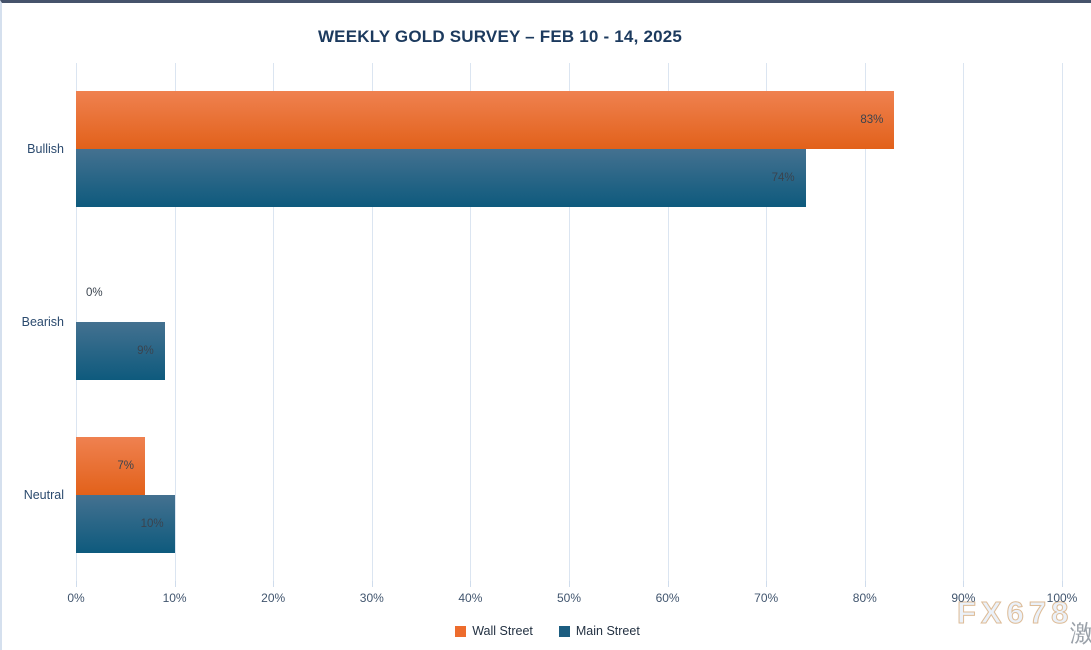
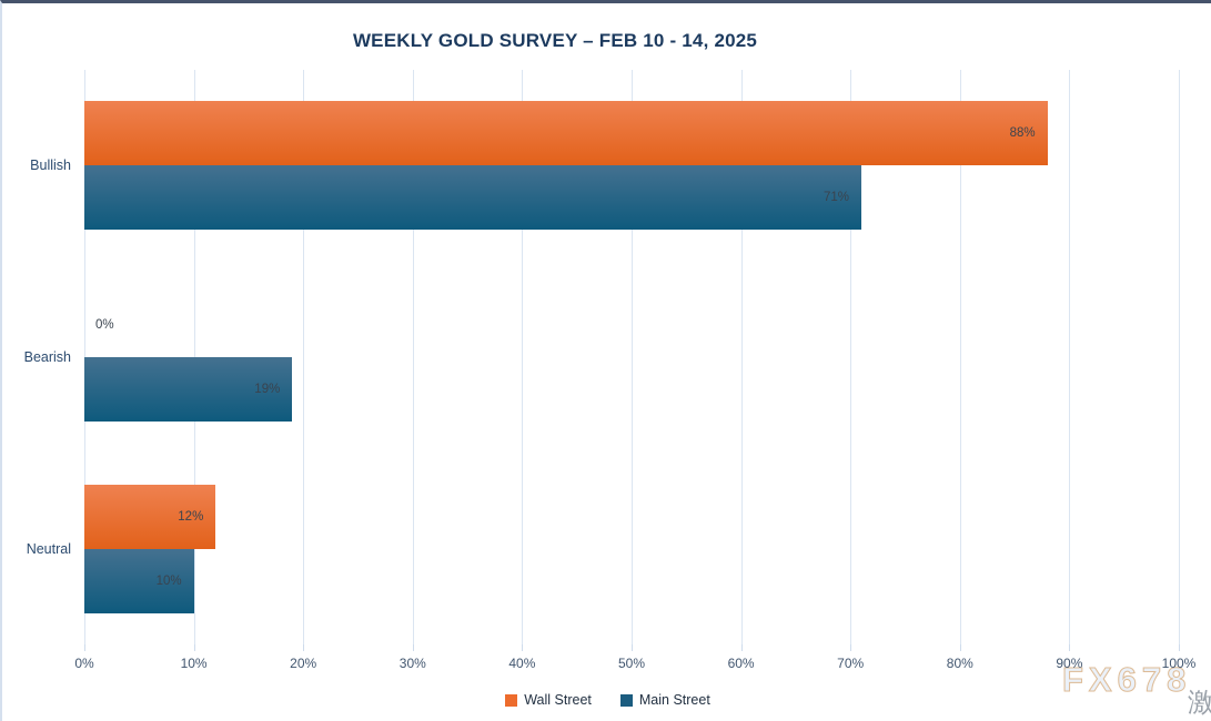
Wall Street/Bullish: 83% -> 88%
Main Street/Bullish: 74% -> 71%
Main Street/Bearish: 9% -> 19%
Wall Street/Neutral: 7% -> 12%
